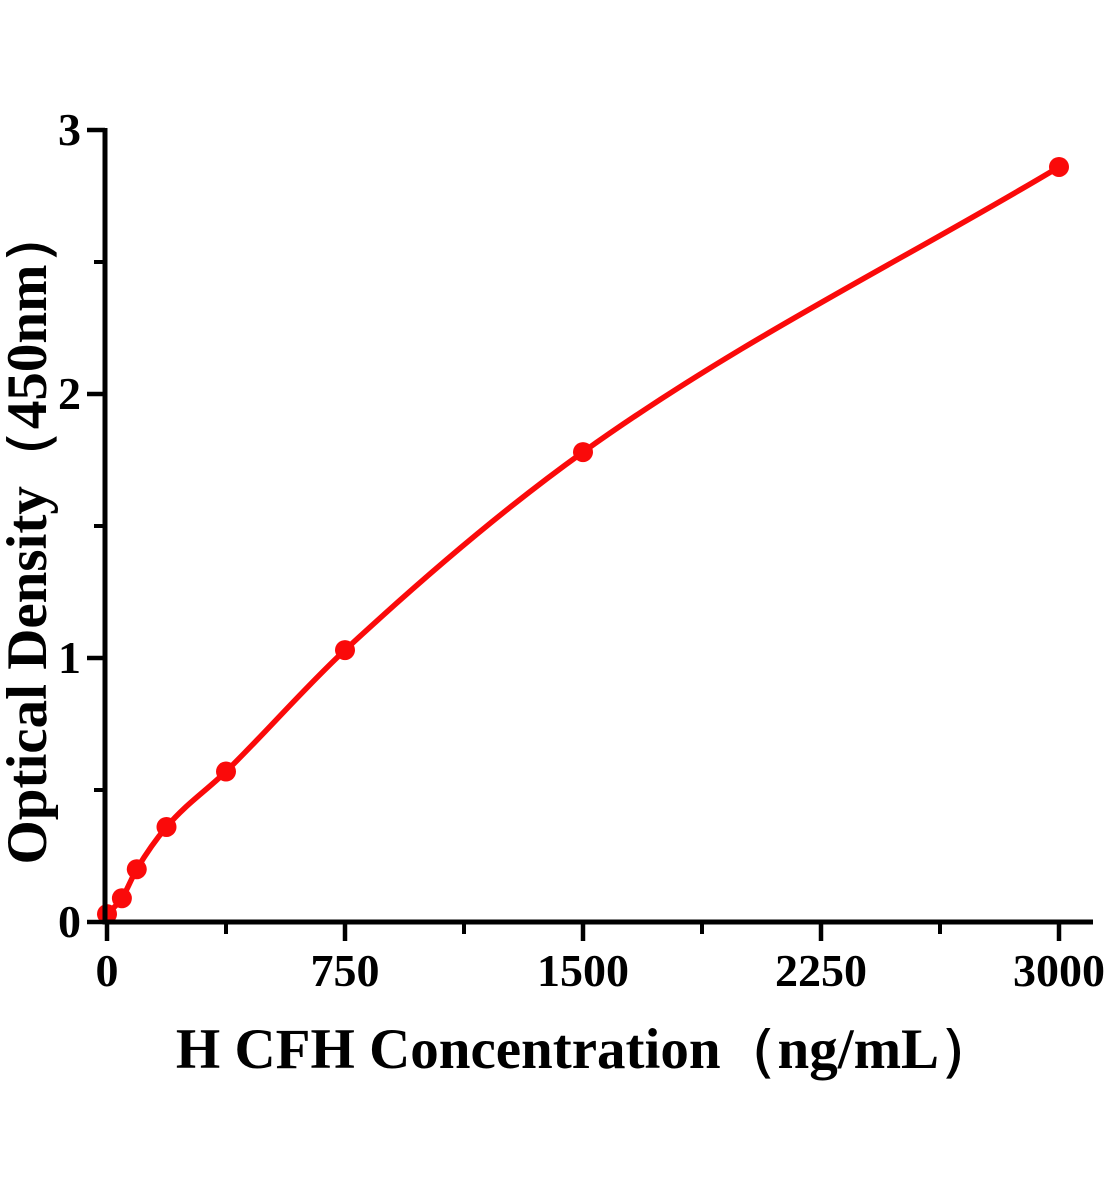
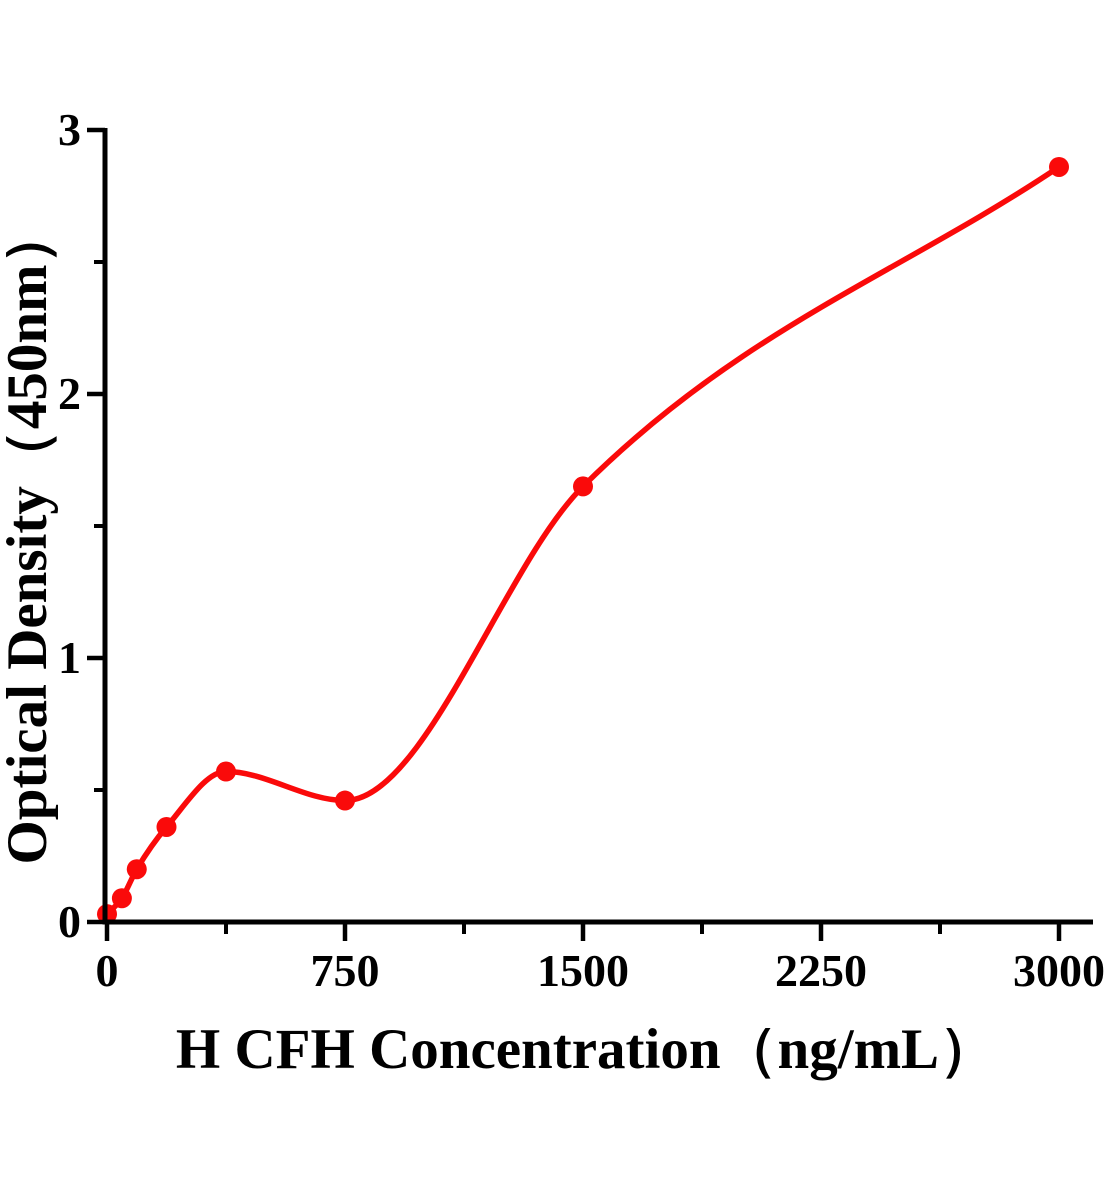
750: 1.03 -> 0.46
1500: 1.78 -> 1.65
